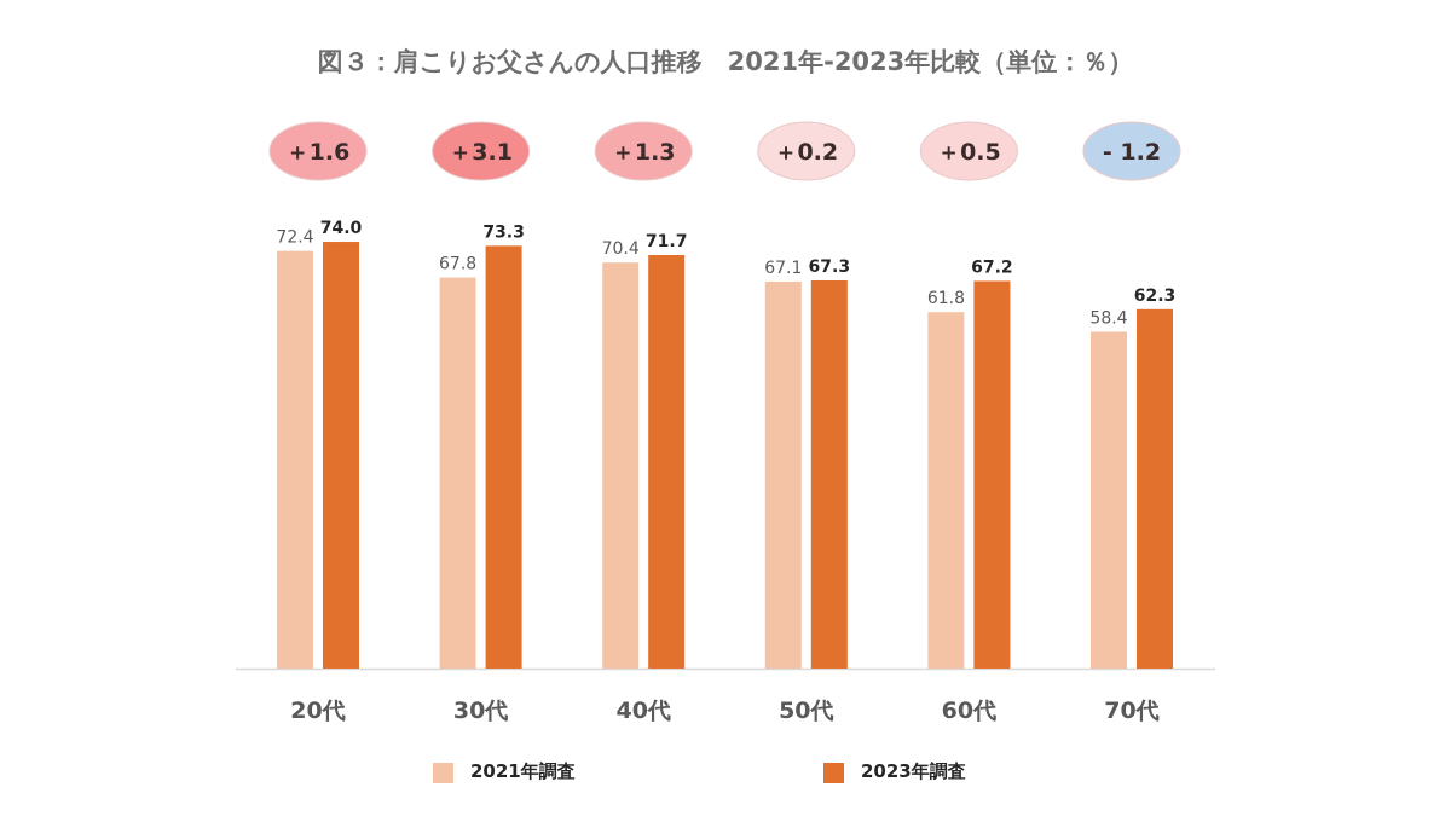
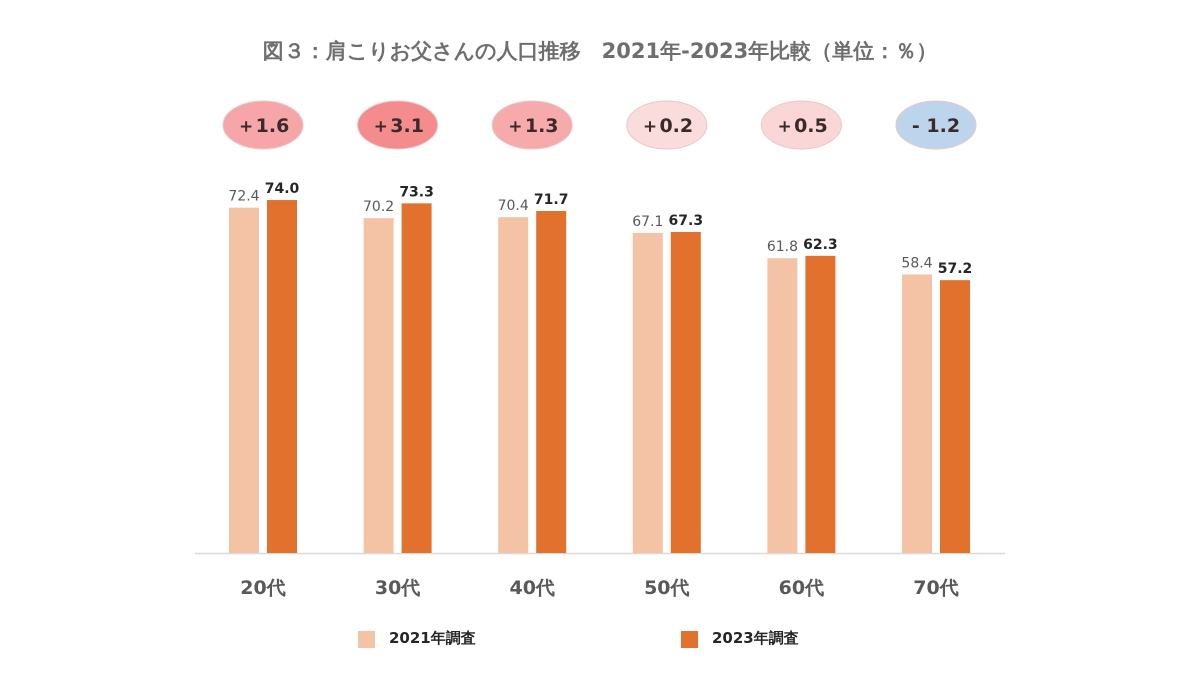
2021年調査/30代: 67.8 -> 70.2
2023年調査/60代: 67.2 -> 62.3
2023年調査/70代: 62.3 -> 57.2
